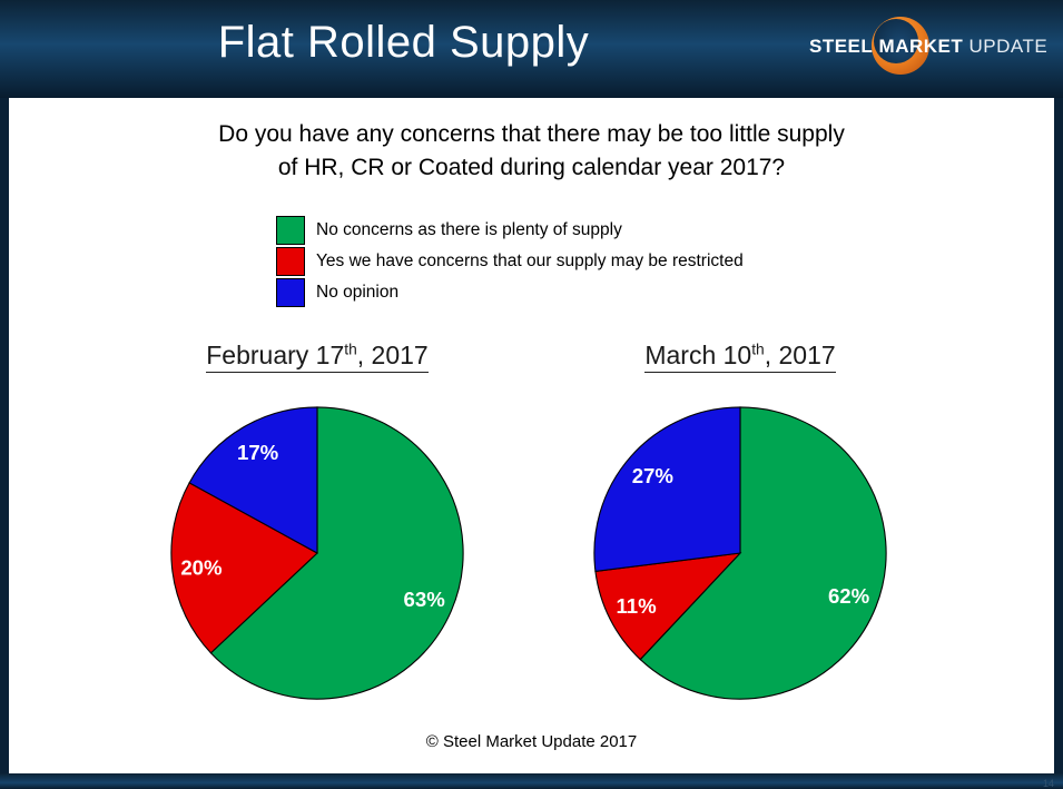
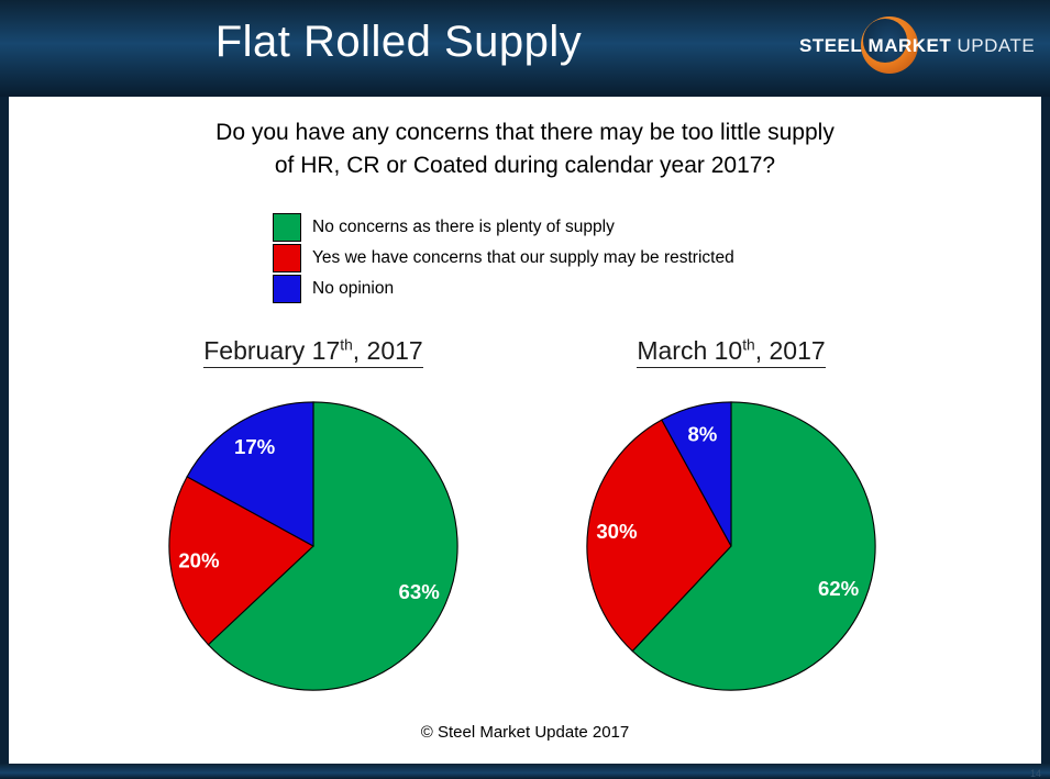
March 10th, 2017/Yes we have concerns that our supply may be restricted: 11% -> 30%
March 10th, 2017/No opinion: 27% -> 8%
